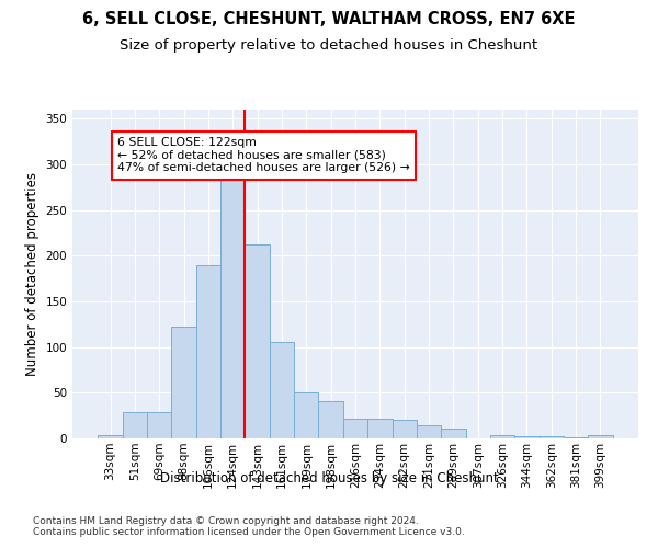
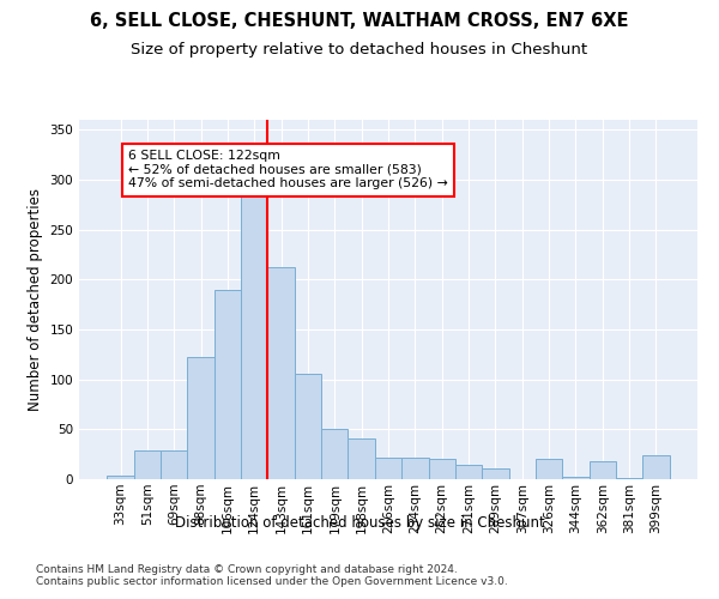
326sqm: 4 -> 20
362sqm: 3 -> 18
399sqm: 4 -> 24
